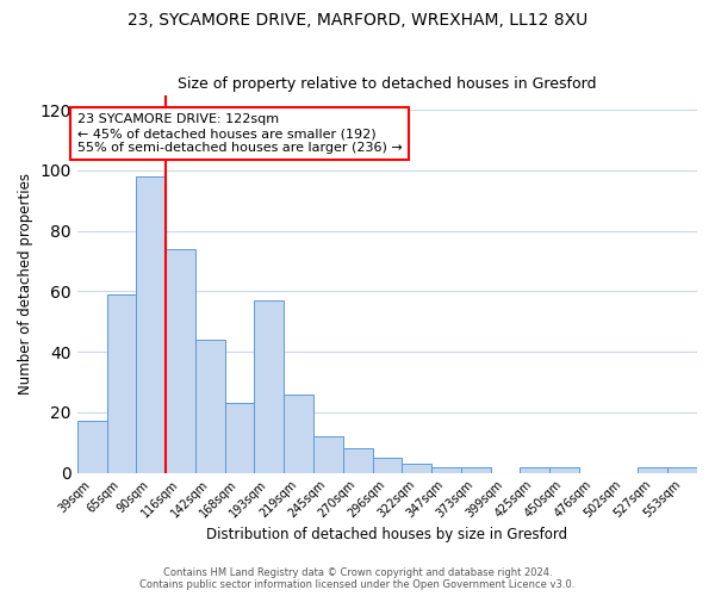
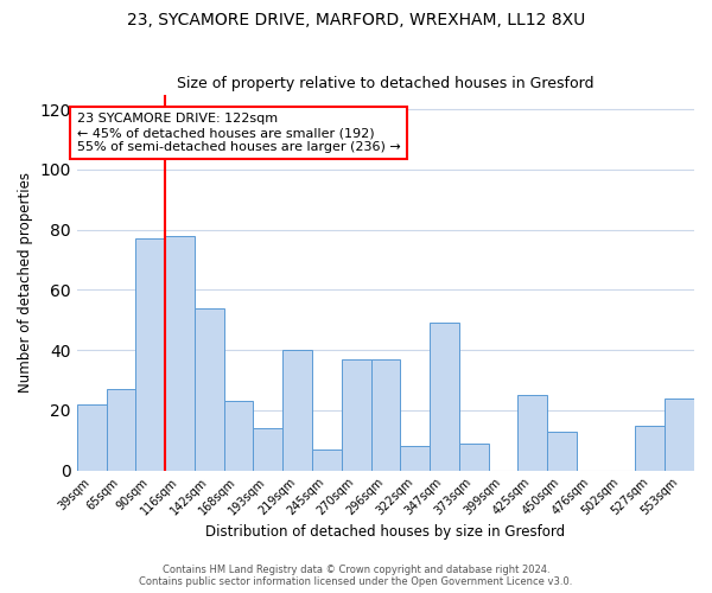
39sqm: 17 -> 22
65sqm: 59 -> 27
90sqm: 98 -> 77
116sqm: 74 -> 78
142sqm: 44 -> 54
193sqm: 57 -> 14
219sqm: 26 -> 40
245sqm: 12 -> 7
270sqm: 8 -> 37
296sqm: 5 -> 37
322sqm: 3 -> 8
347sqm: 2 -> 49
373sqm: 2 -> 9
425sqm: 2 -> 25
450sqm: 2 -> 13
527sqm: 2 -> 15
553sqm: 2 -> 24
